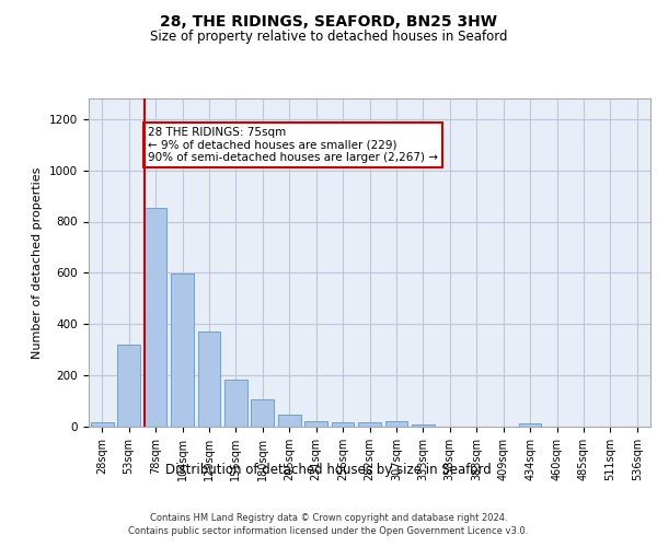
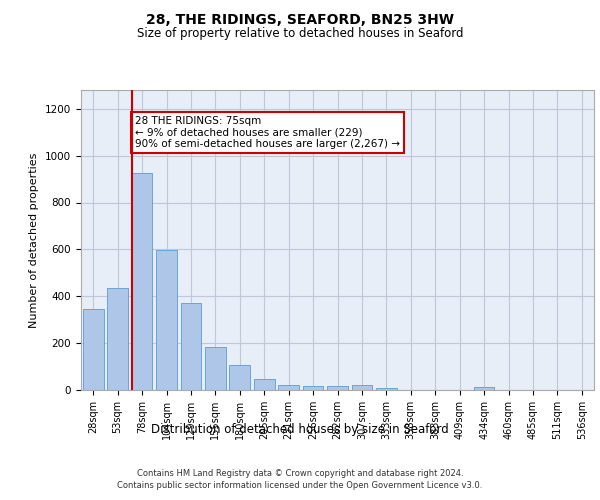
28sqm: 18 -> 345
53sqm: 320 -> 435
78sqm: 855 -> 925
